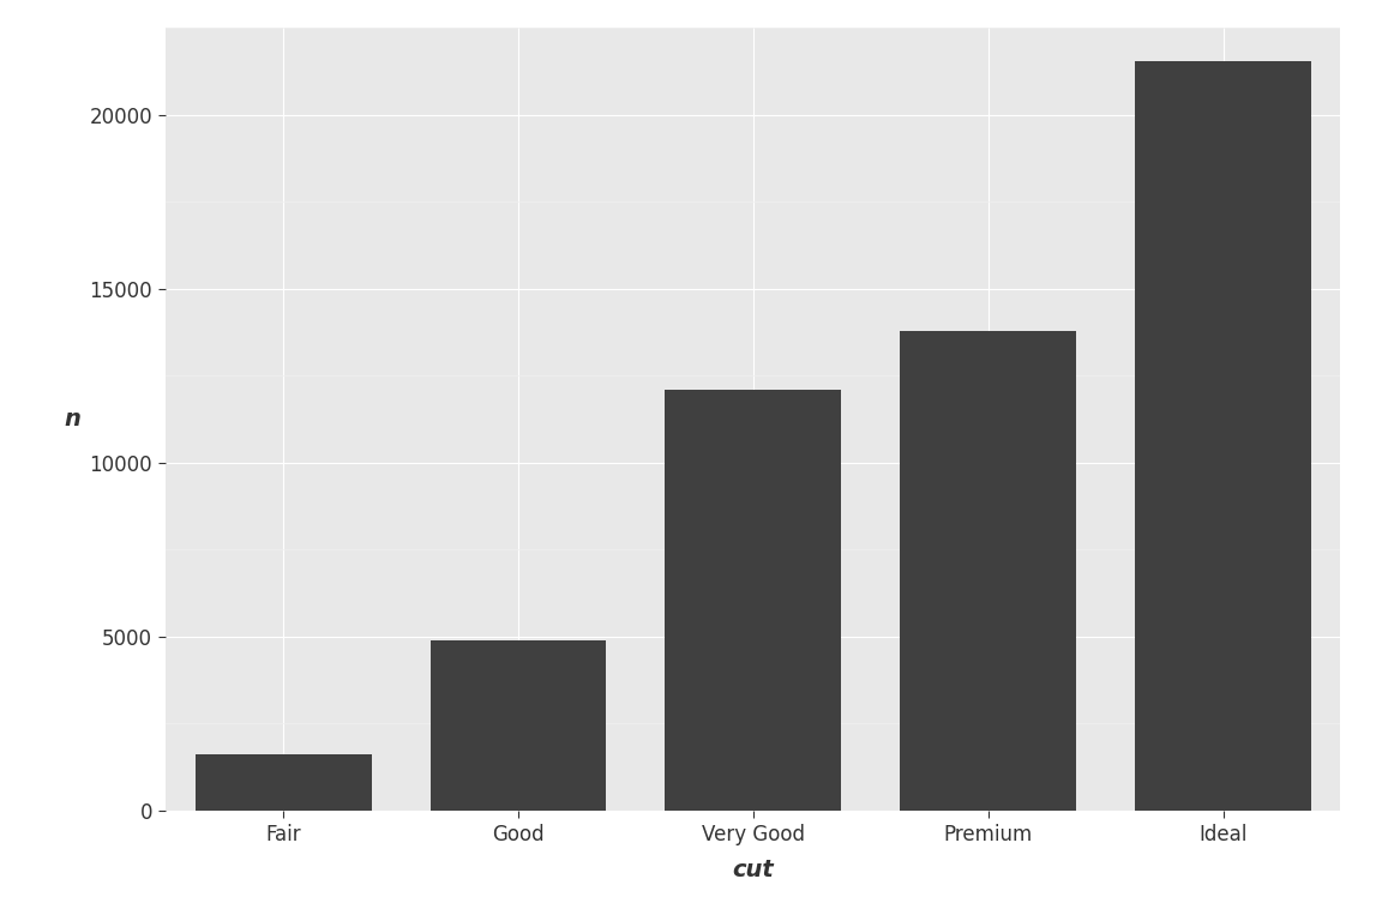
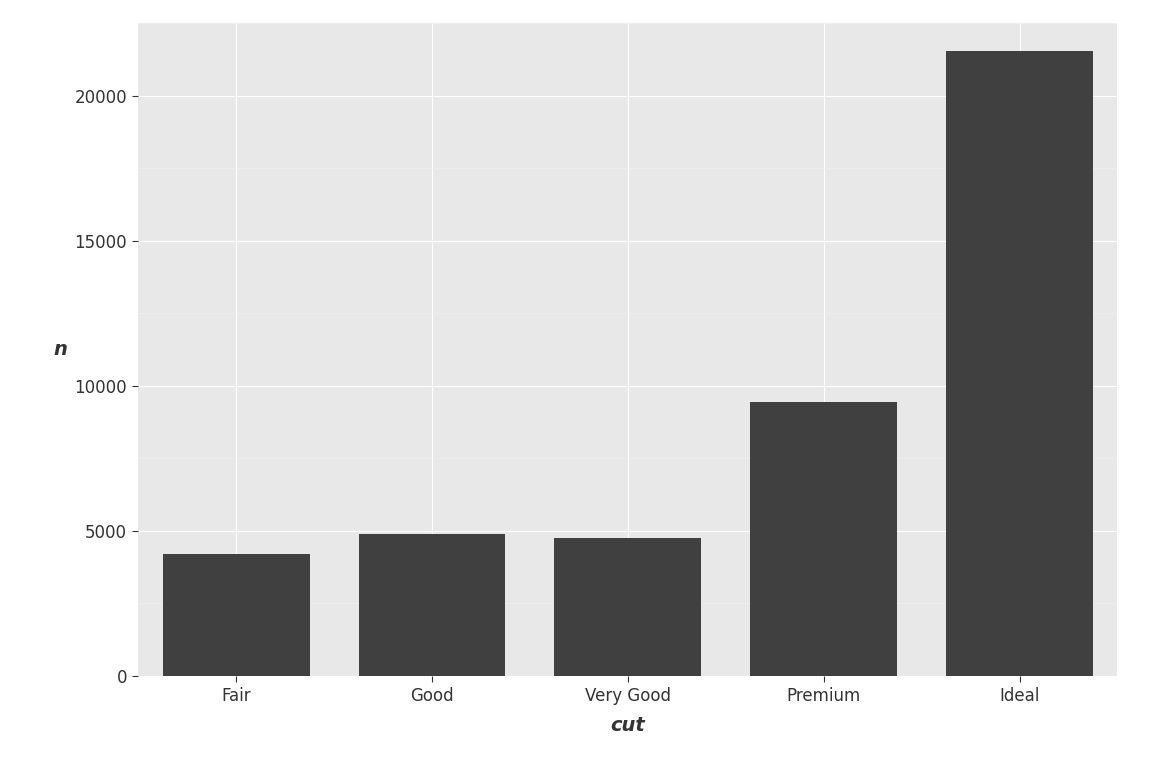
Fair: 1610 -> 4200
Very Good: 12080 -> 4750
Premium: 13790 -> 9450
